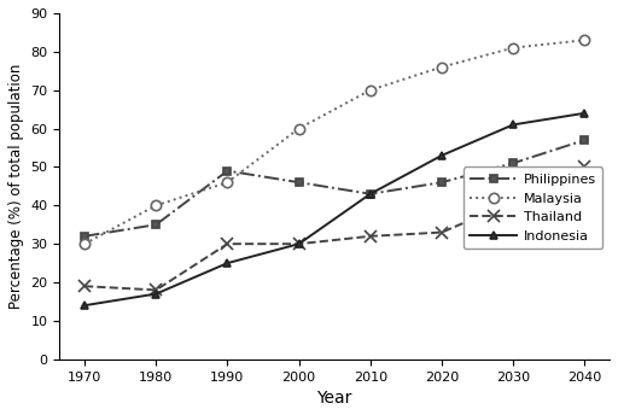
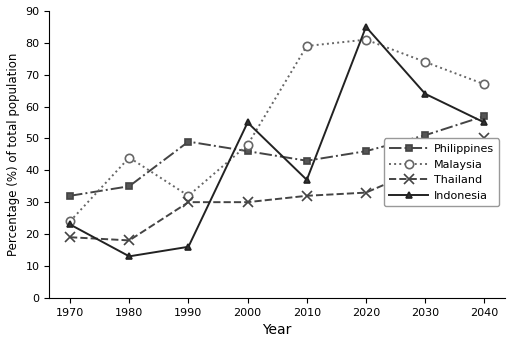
Malaysia/1970: 30 -> 24
Indonesia/1970: 14 -> 23
Malaysia/1980: 40 -> 44
Indonesia/1980: 17 -> 13
Malaysia/1990: 46 -> 32
Indonesia/1990: 25 -> 16
Malaysia/2000: 60 -> 48
Indonesia/2000: 30 -> 55
Malaysia/2010: 70 -> 79
Indonesia/2010: 43 -> 37
Malaysia/2020: 76 -> 81
Indonesia/2020: 53 -> 85
Malaysia/2030: 81 -> 74
Indonesia/2030: 61 -> 64
Malaysia/2040: 83 -> 67
Indonesia/2040: 64 -> 55
